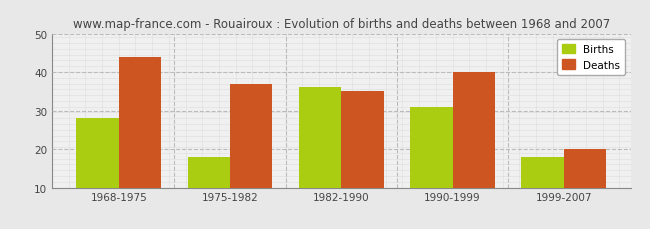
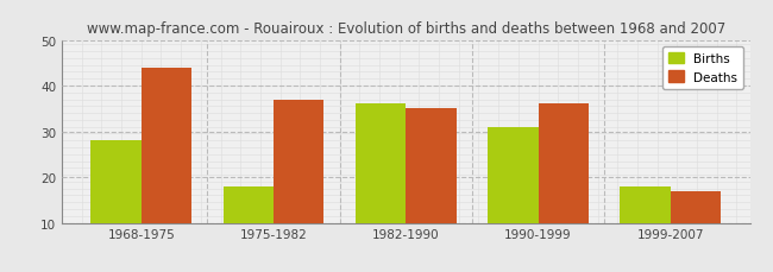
Deaths/1990-1999: 40 -> 36
Deaths/1999-2007: 20 -> 17
